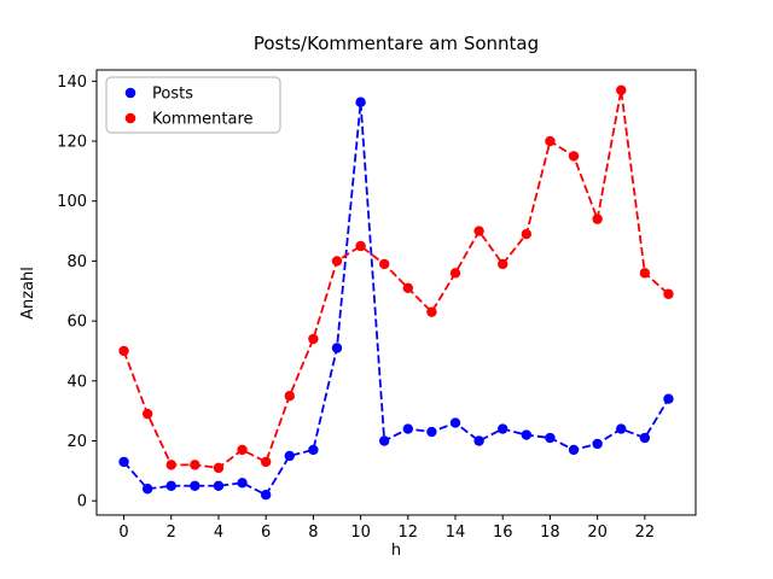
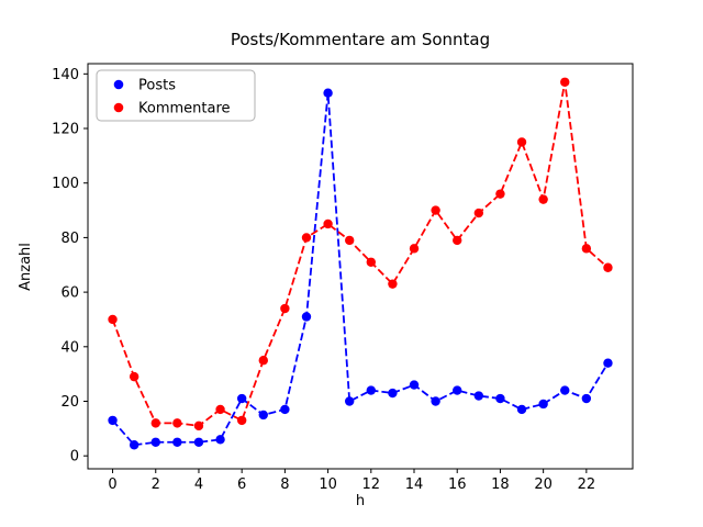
Posts/6: 2 -> 21
Kommentare/18: 120 -> 96
